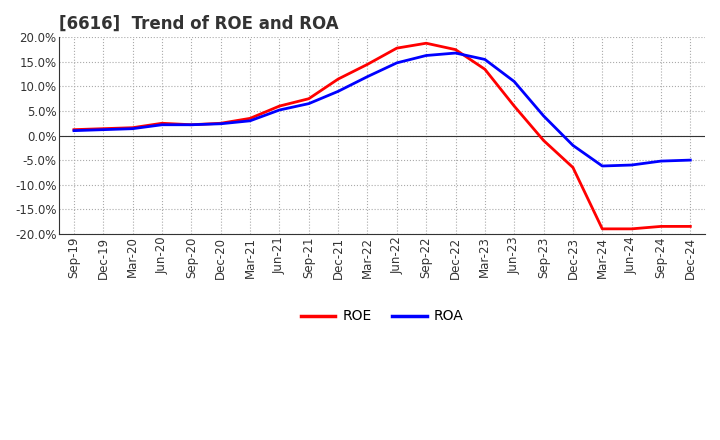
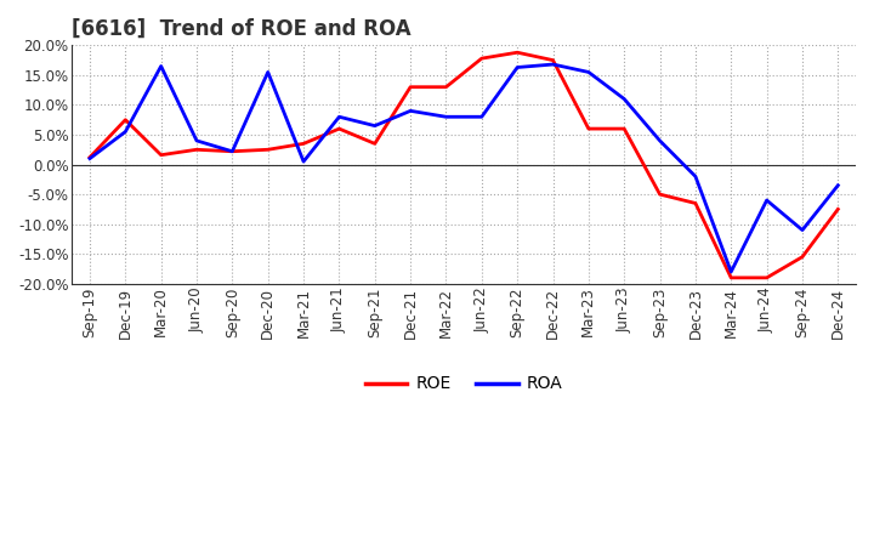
ROE/Dec-19: 1.4% -> 7.5%
ROA/Dec-19: 1.2% -> 5.5%
ROA/Mar-20: 1.4% -> 16.5%
ROA/Jun-20: 2.2% -> 4.0%
ROA/Dec-20: 2.4% -> 15.5%
ROA/Mar-21: 3.0% -> 0.5%
ROA/Jun-21: 5.2% -> 8.0%
ROE/Sep-21: 7.5% -> 3.5%
ROE/Dec-21: 11.5% -> 13.0%
ROE/Mar-22: 14.5% -> 13.0%
ROA/Mar-22: 12.0% -> 8.0%
ROA/Jun-22: 14.8% -> 8.0%
ROE/Mar-23: 13.5% -> 6.0%
ROE/Sep-23: -1.0% -> -5.0%
ROA/Mar-24: -6.2% -> -18.0%
ROE/Sep-24: -18.5% -> -15.5%
ROA/Sep-24: -5.2% -> -11.0%
ROE/Dec-24: -18.5% -> -7.5%
ROA/Dec-24: -5.0% -> -3.5%
